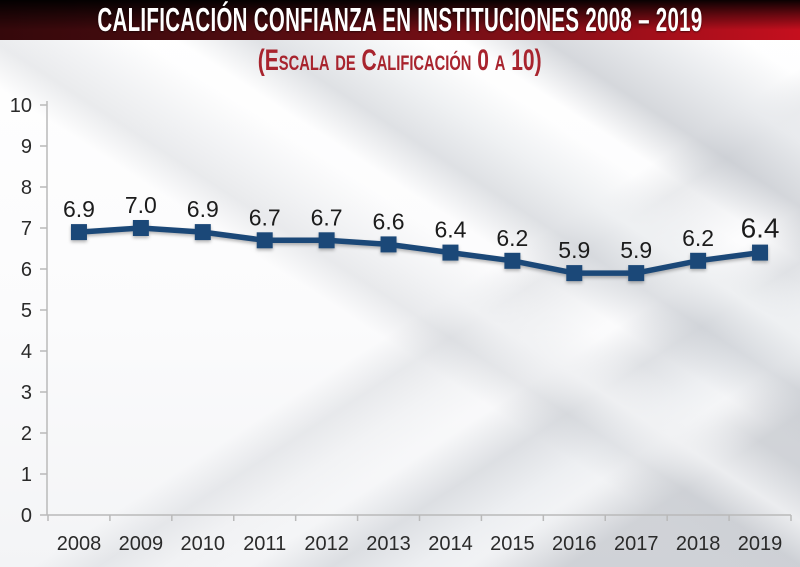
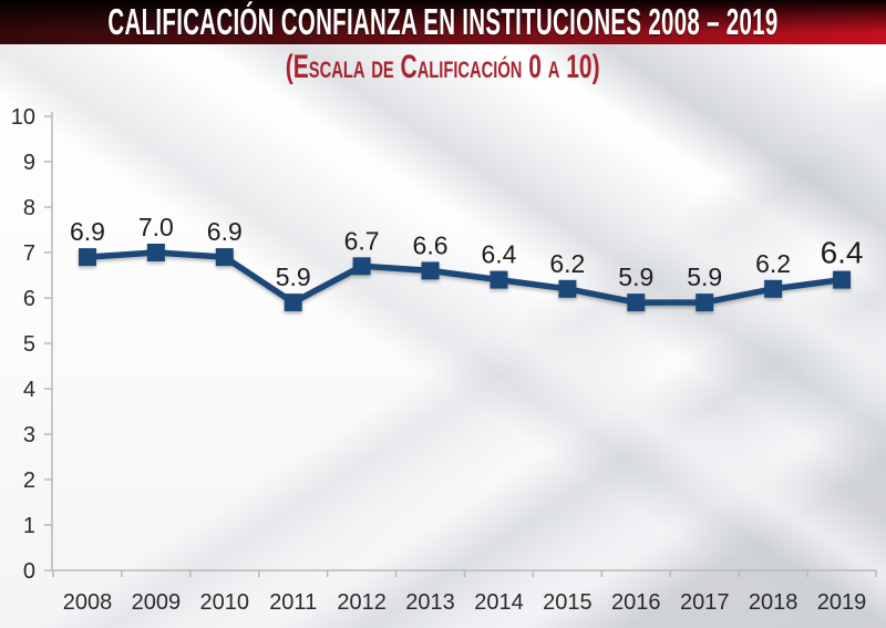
2011: 6.7 -> 5.9
